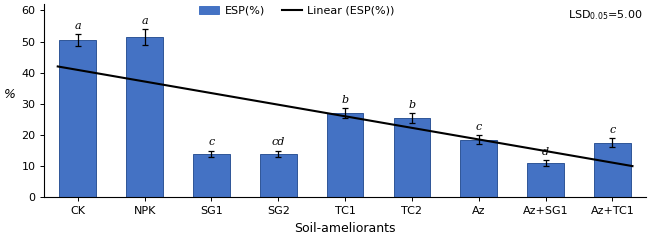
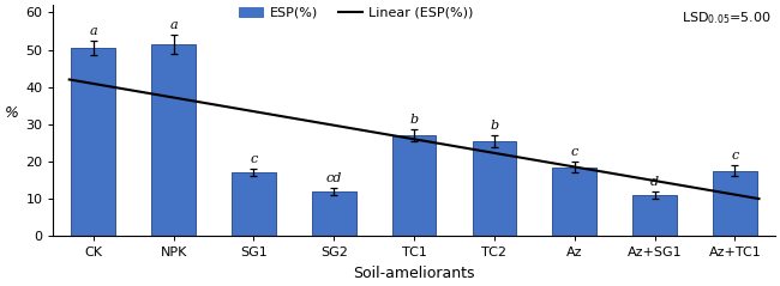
SG1: 14.0 -> 17.0
SG2: 14.0 -> 12.0
